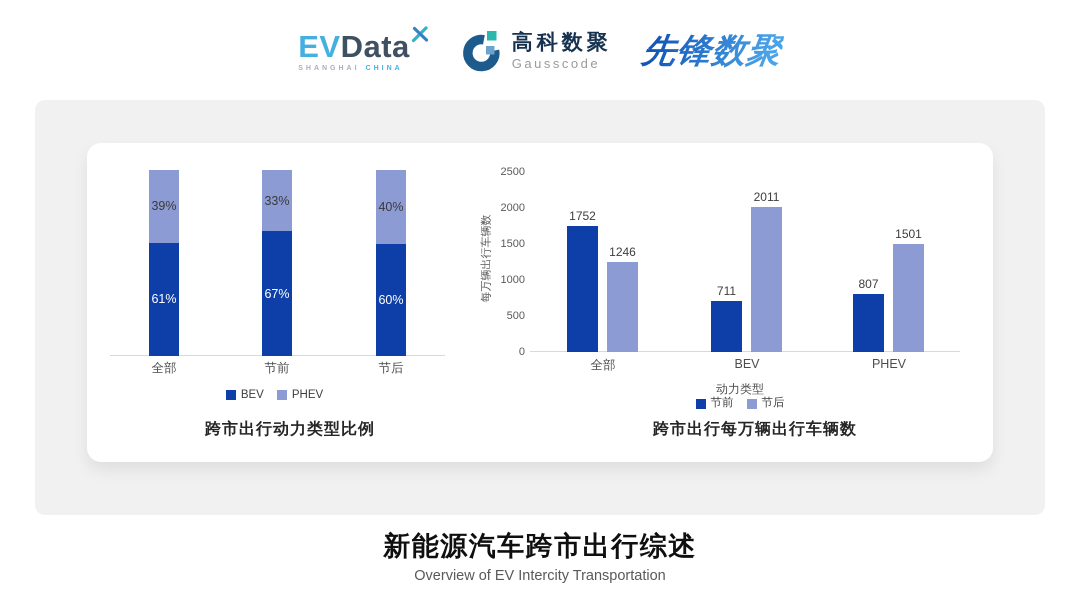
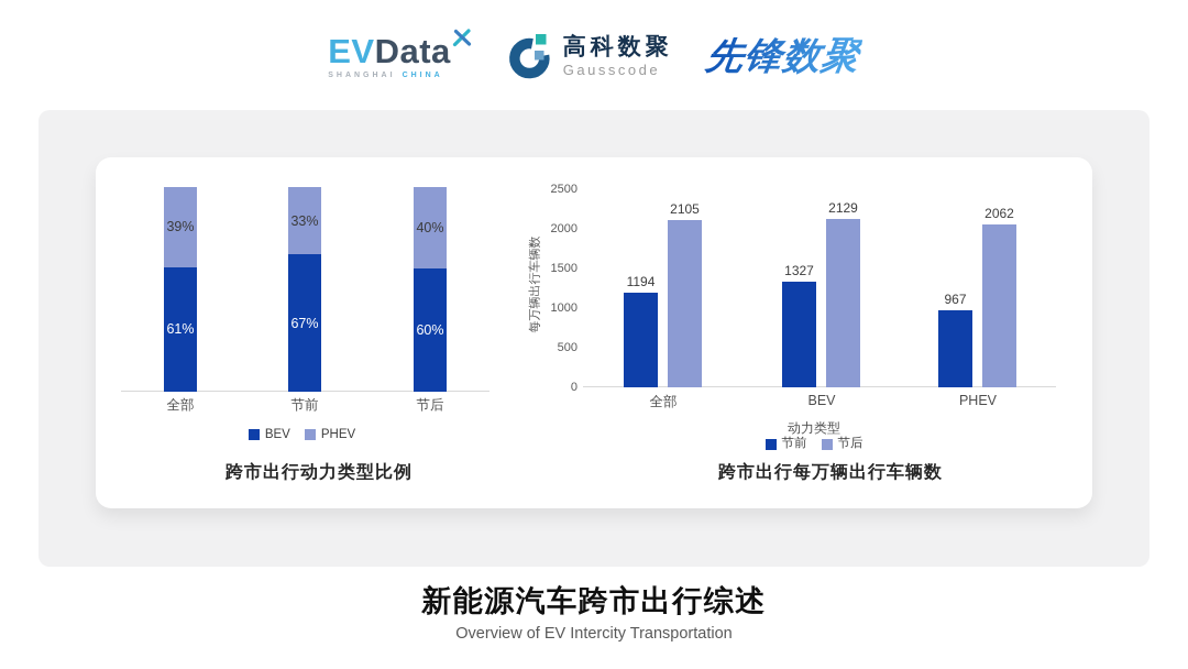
跨市出行每万辆出行车辆数/节前/全部: 1752 -> 1194
跨市出行每万辆出行车辆数/节后/全部: 1246 -> 2105
跨市出行每万辆出行车辆数/节前/BEV: 711 -> 1327
跨市出行每万辆出行车辆数/节后/BEV: 2011 -> 2129
跨市出行每万辆出行车辆数/节前/PHEV: 807 -> 967
跨市出行每万辆出行车辆数/节后/PHEV: 1501 -> 2062
